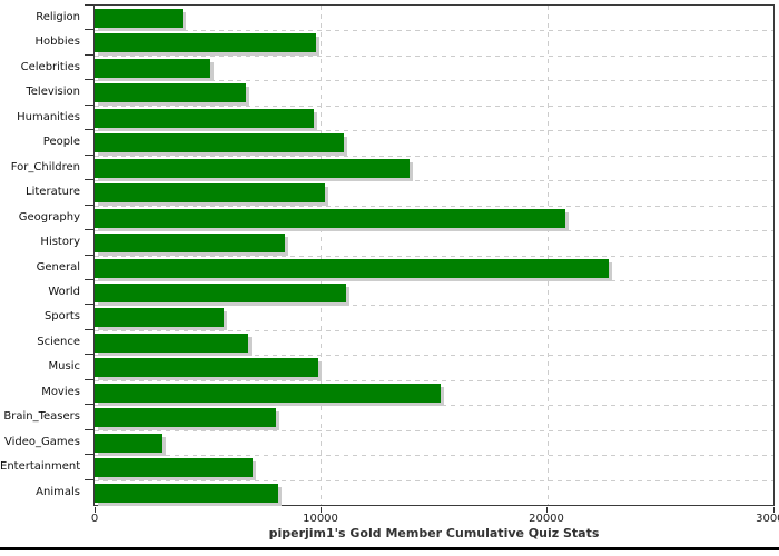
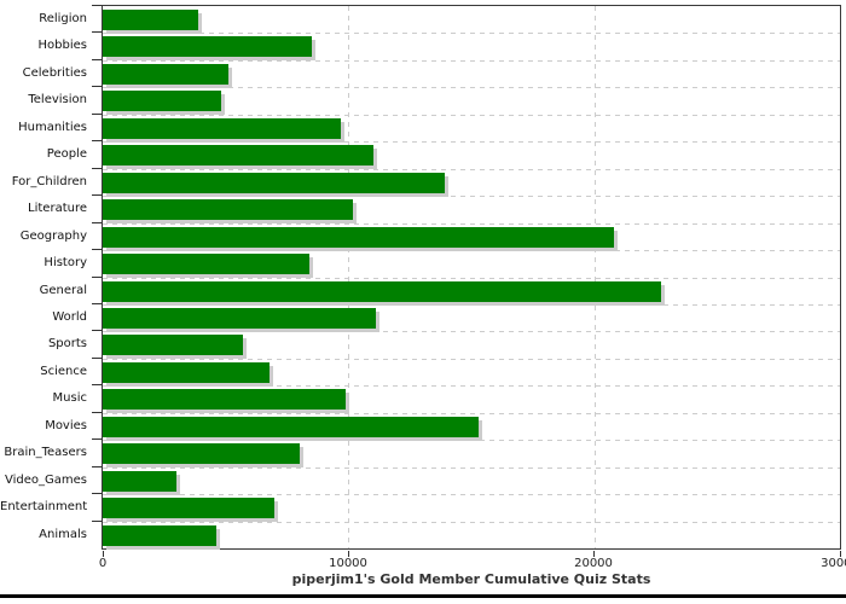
Hobbies: 9800 -> 8500
Television: 6700 -> 4800
Animals: 8100 -> 4600
